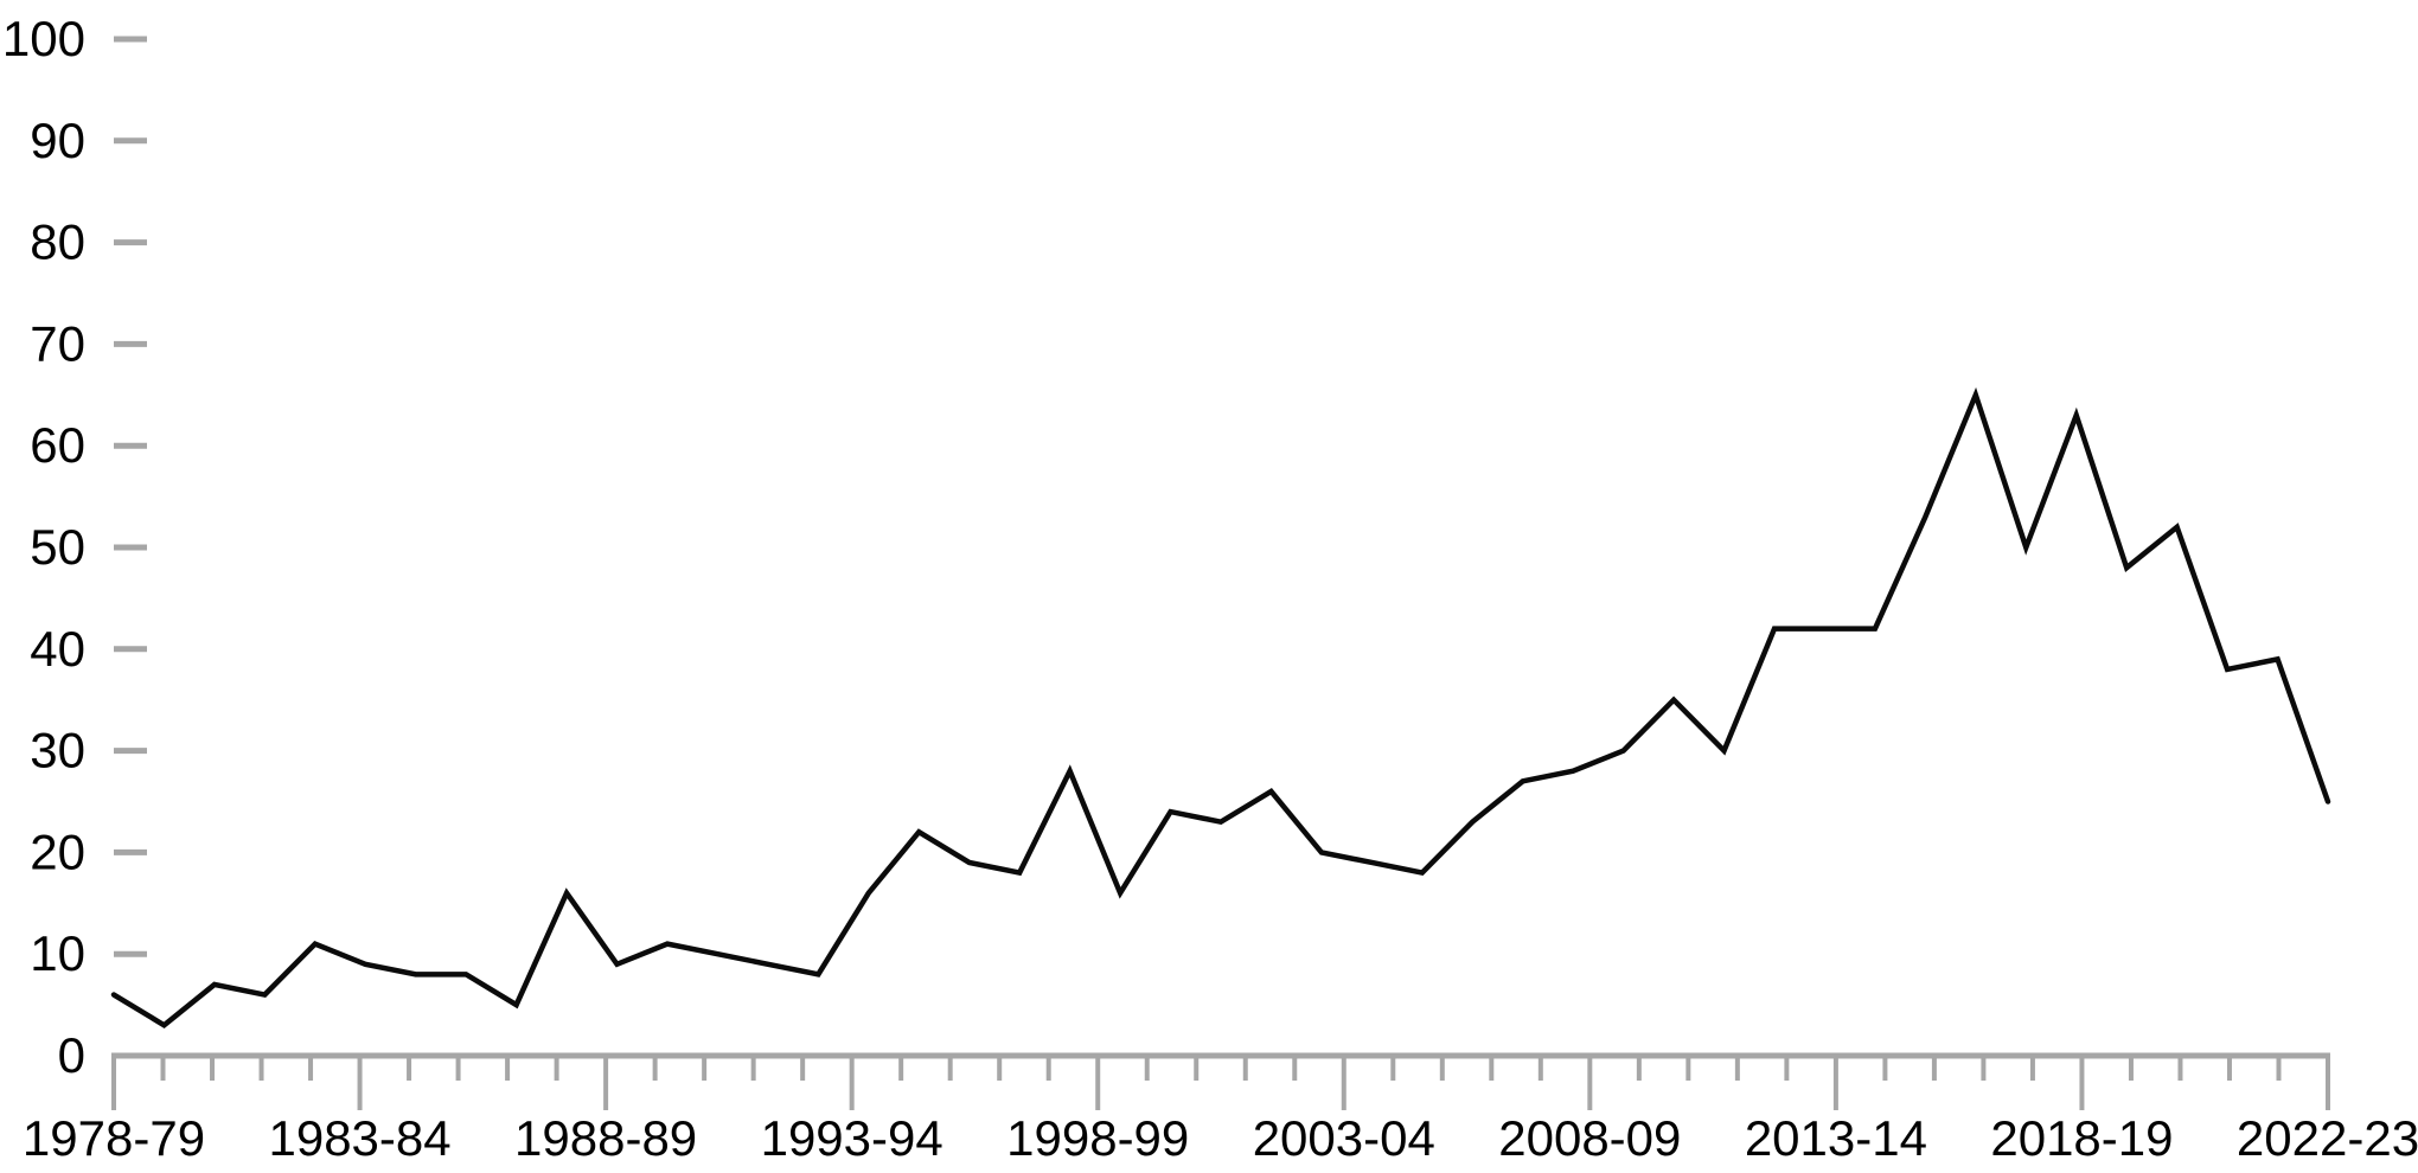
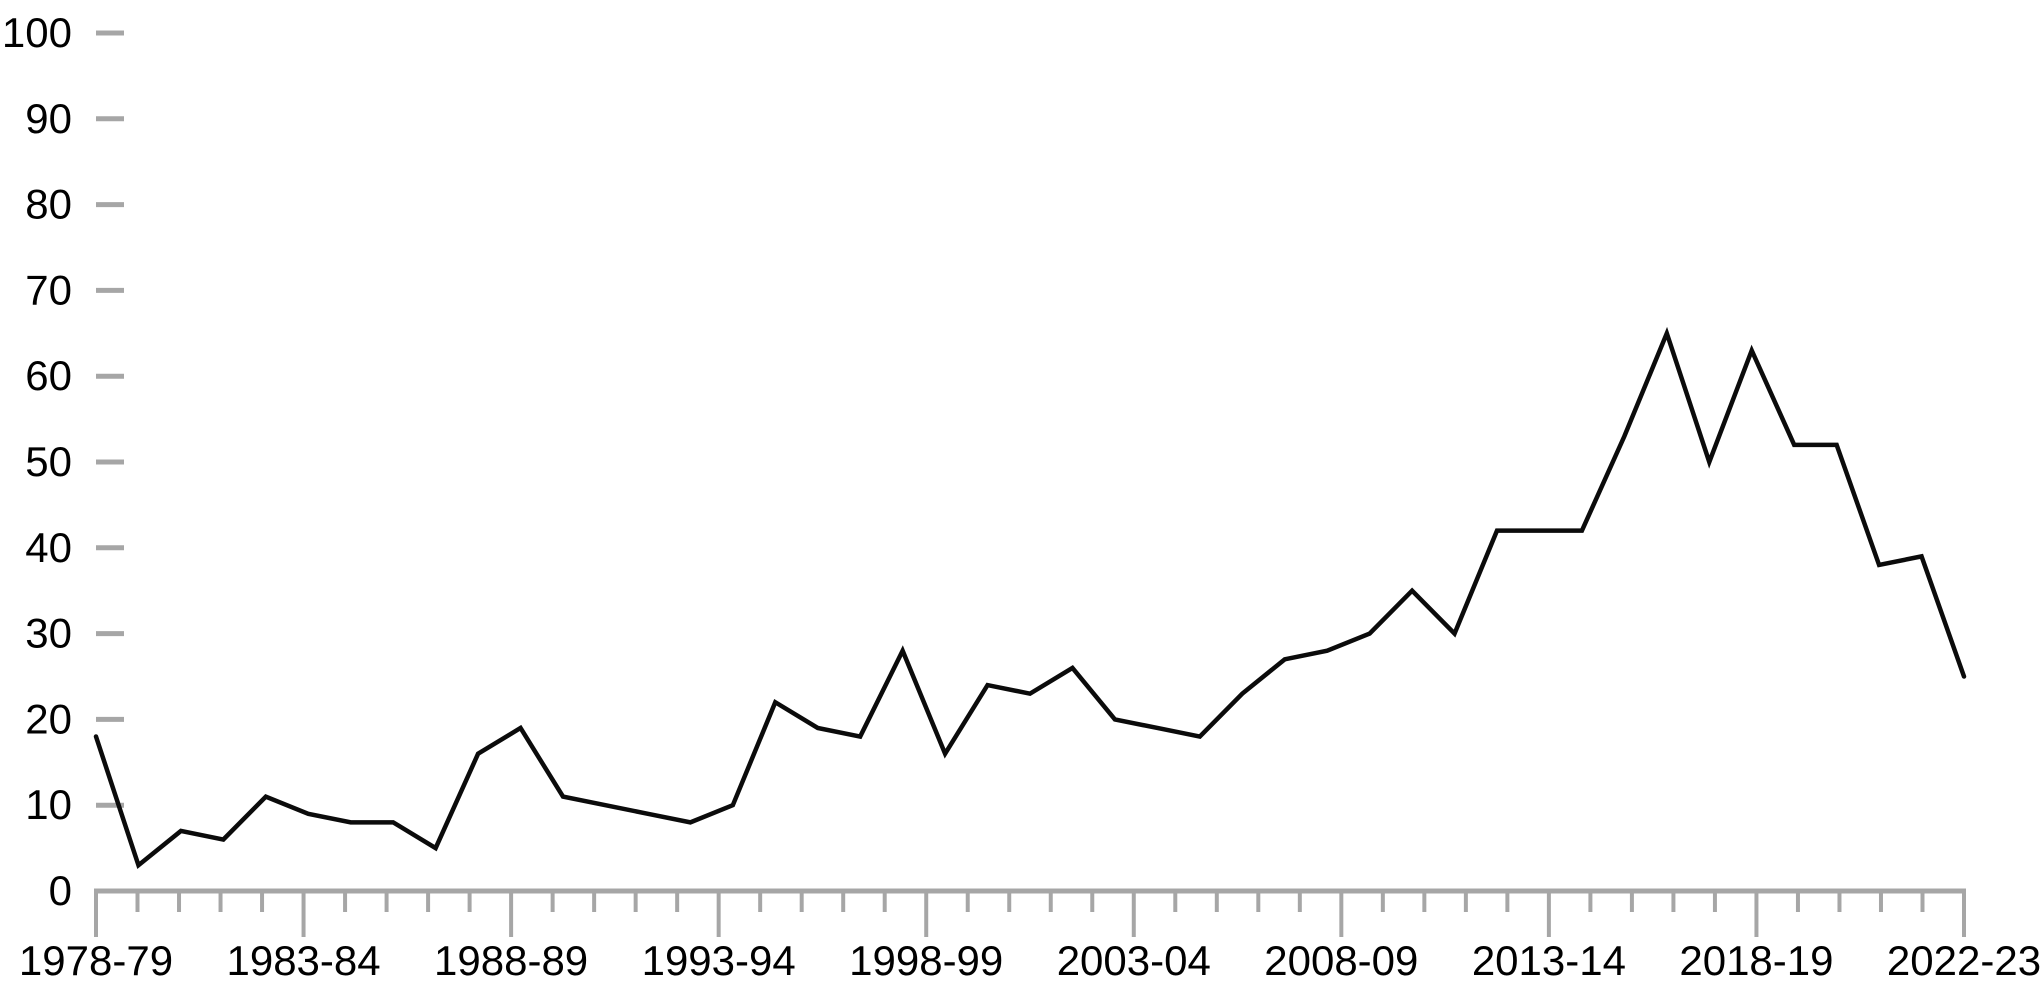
1978-79: 6 -> 18
1988-89: 9 -> 19
1993-94: 16 -> 10
2018-19: 48 -> 52
